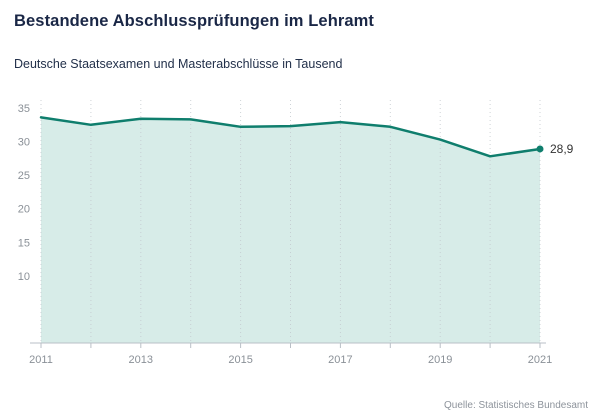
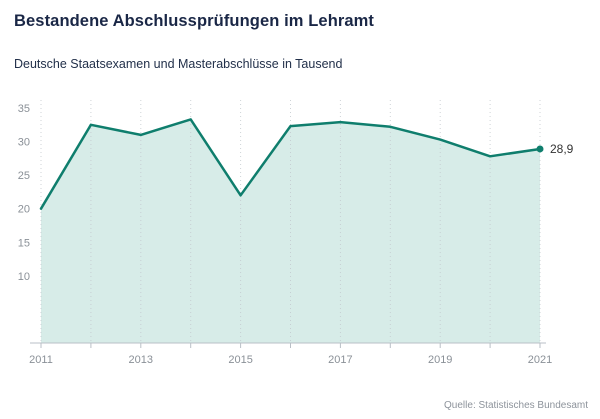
2011: 34 -> 20
2013: 33 -> 31
2015: 32 -> 22
